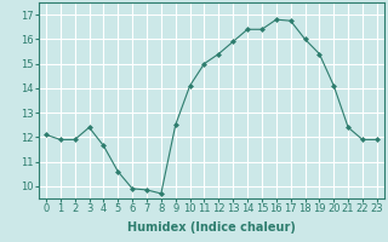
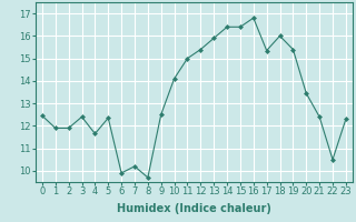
0: 12.10 -> 12.45
5: 10.60 -> 12.35
7: 9.85 -> 10.20
17: 16.75 -> 15.35
20: 14.10 -> 13.45
22: 11.90 -> 10.50
23: 11.90 -> 12.30
